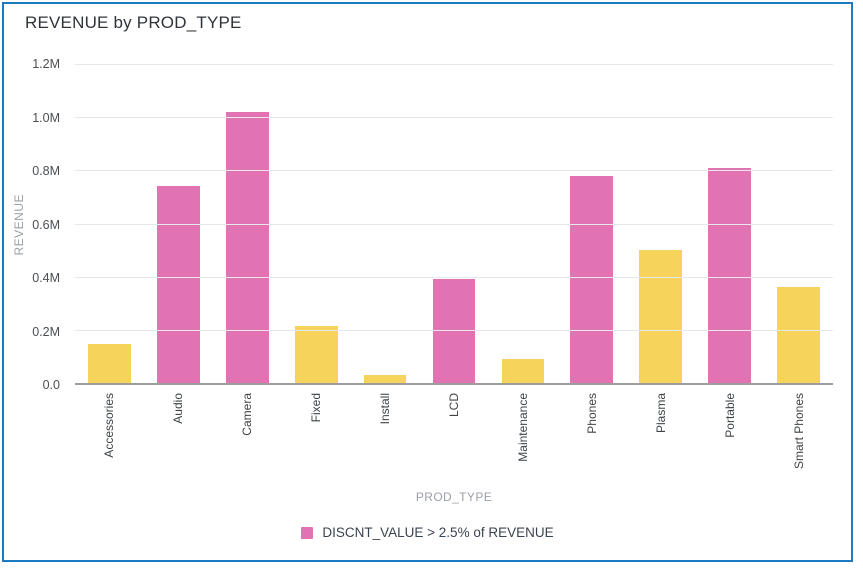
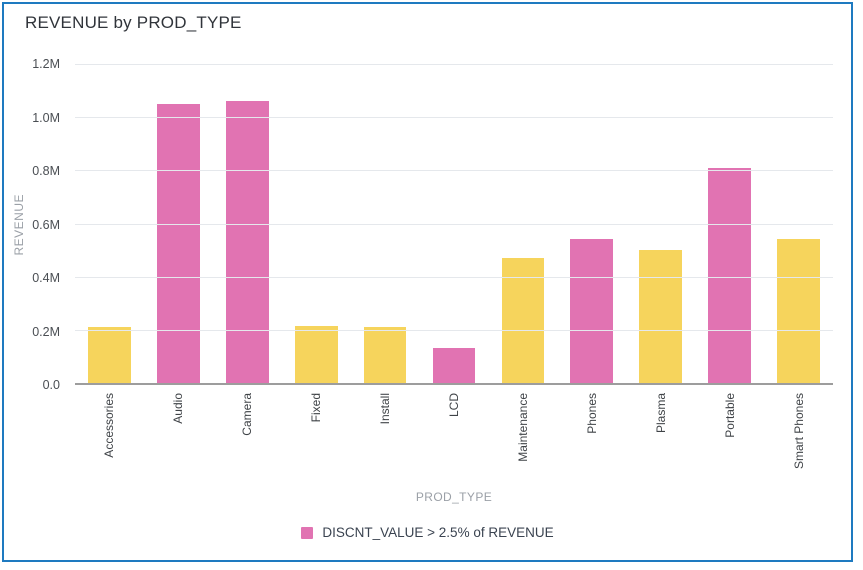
Accessories: 0.14M -> 0.21M
Audio: 0.74M -> 1.05M
Camera: 1.02M -> 1.06M
Install: 0.03M -> 0.21M
LCD: 0.39M -> 0.13M
Maintenance: 0.09M -> 0.47M
Phones: 0.78M -> 0.54M
Smart Phones: 0.36M -> 0.54M
